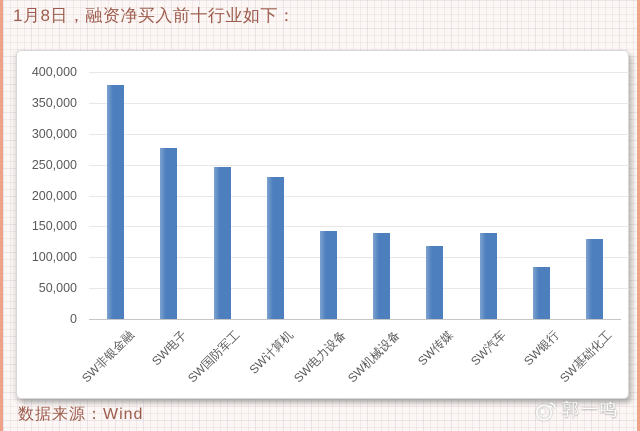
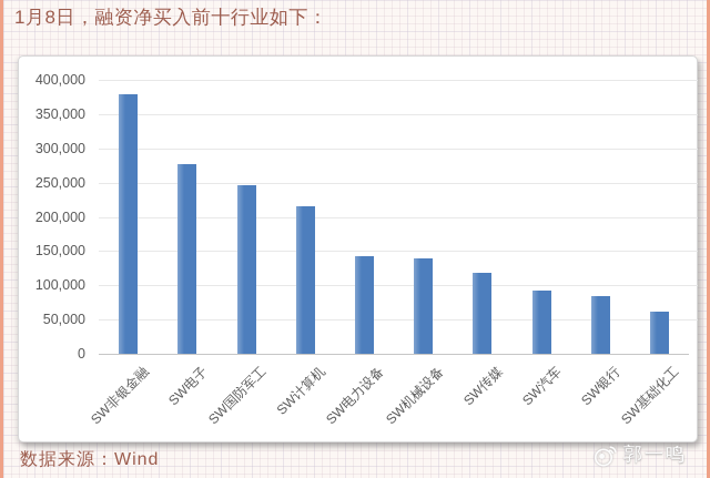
SW计算机: 230000 -> 220000
SW汽车: 140000 -> 90000
SW基础化工: 130000 -> 60000
